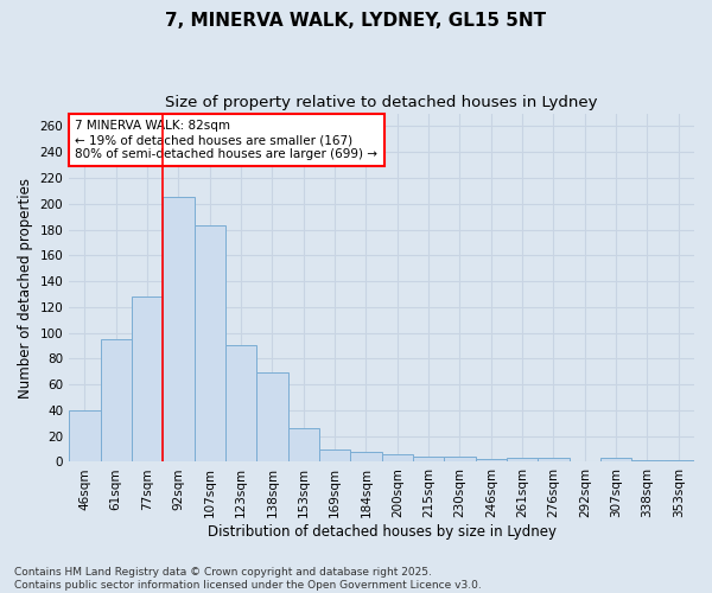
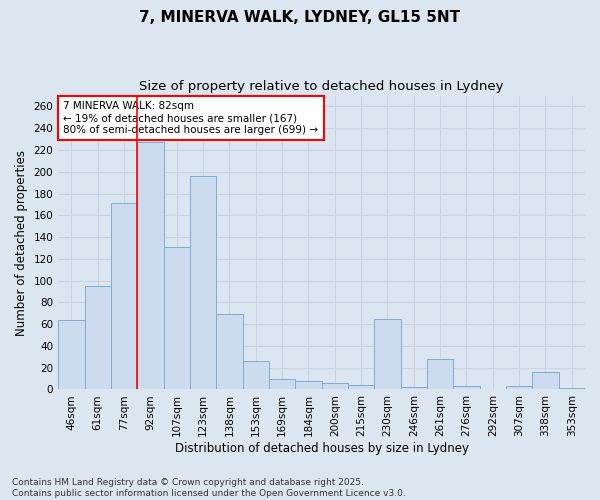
46sqm: 40 -> 64
77sqm: 128 -> 171
92sqm: 205 -> 227
107sqm: 183 -> 131
123sqm: 90 -> 196
230sqm: 4 -> 65
261sqm: 3 -> 28
338sqm: 1 -> 16
